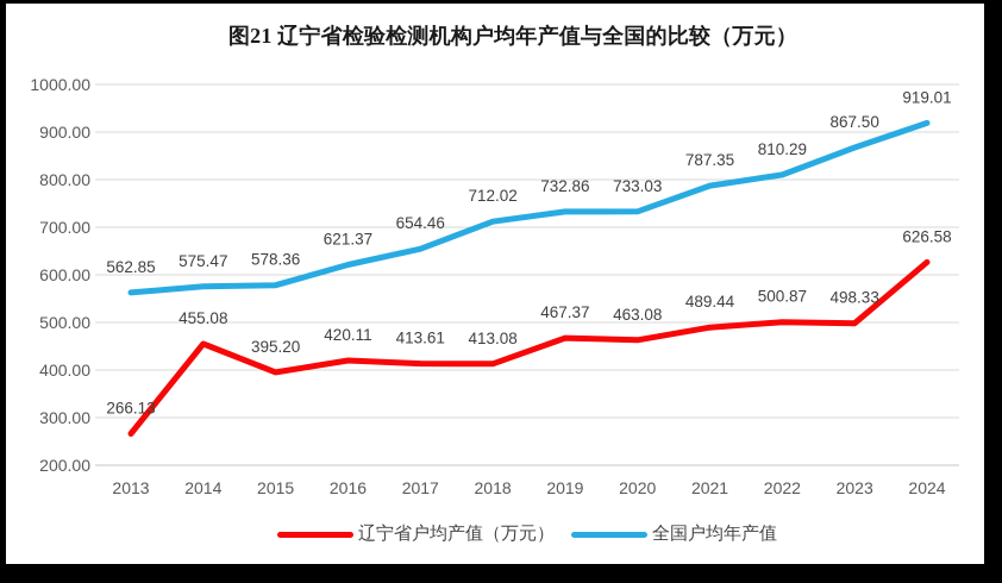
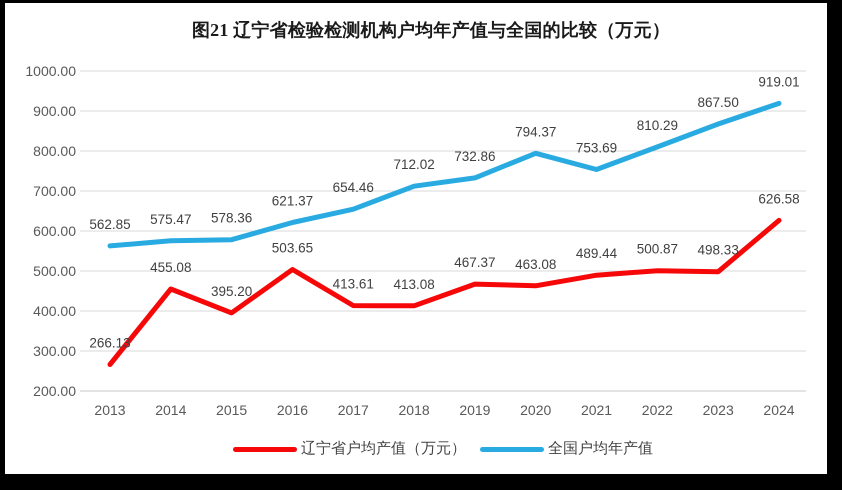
辽宁省户均产值（万元）/2016: 420.11 -> 503.65
全国户均年产值/2020: 733.03 -> 794.37
全国户均年产值/2021: 787.35 -> 753.69
